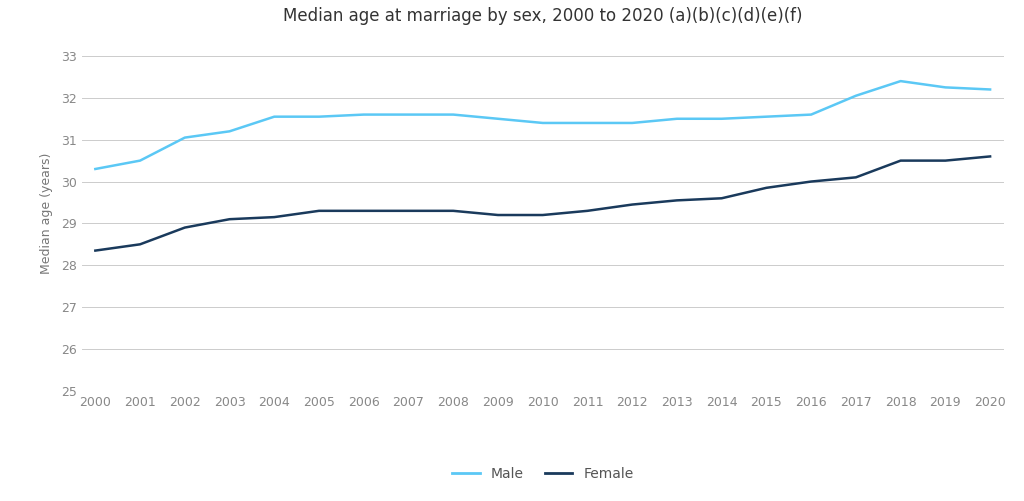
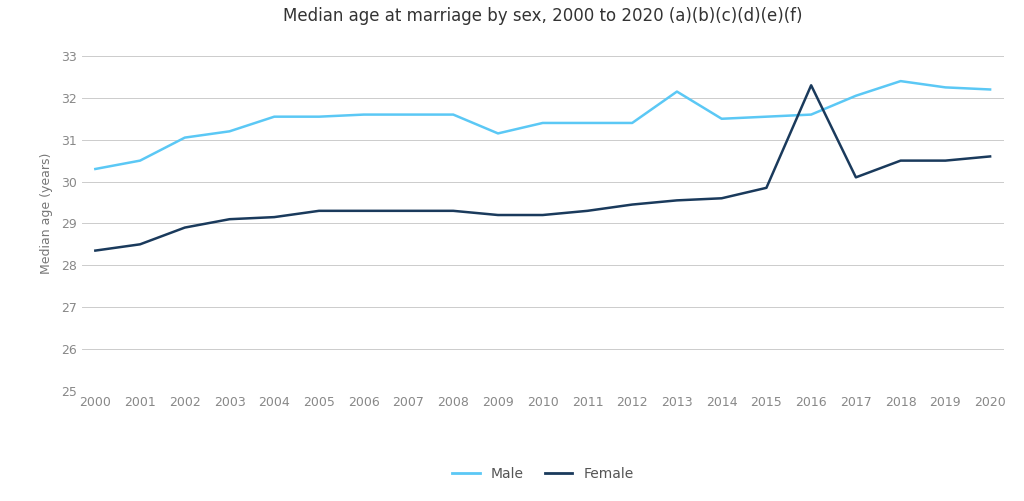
Male/2009: 31.50 -> 31.15
Male/2013: 31.50 -> 32.15
Female/2016: 30.00 -> 32.30
